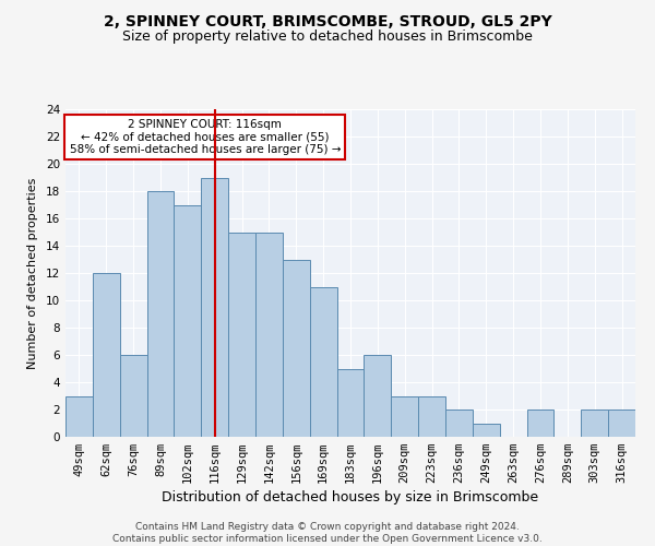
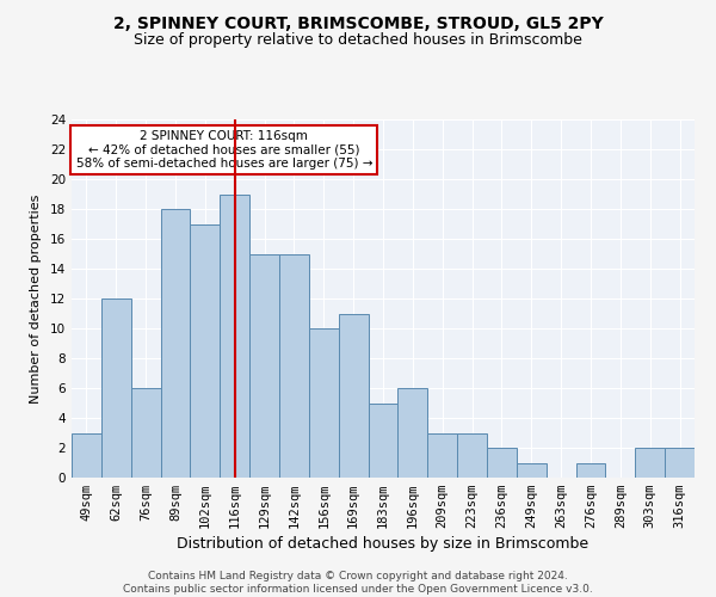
156sqm: 13 -> 10
276sqm: 2 -> 1
